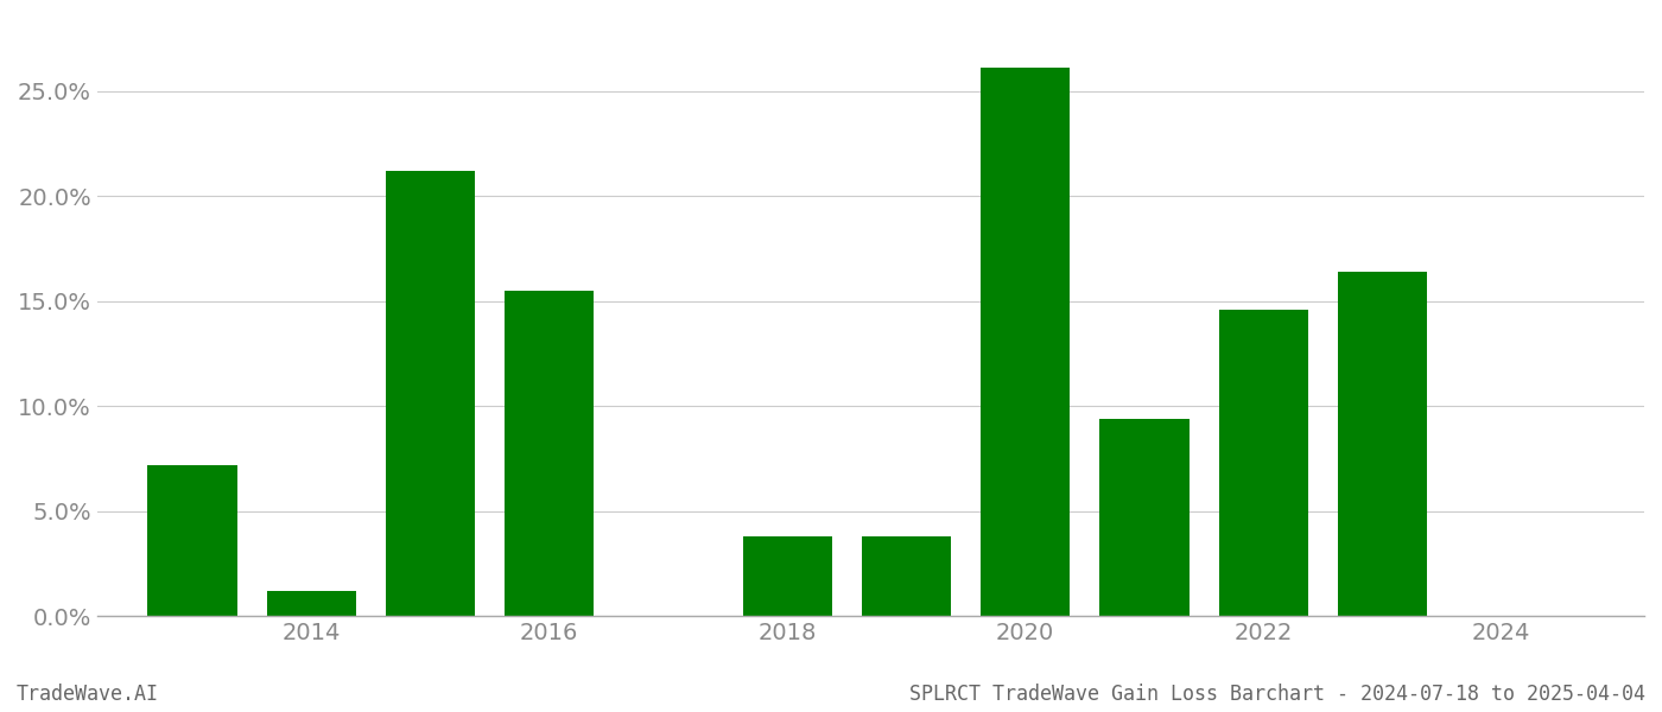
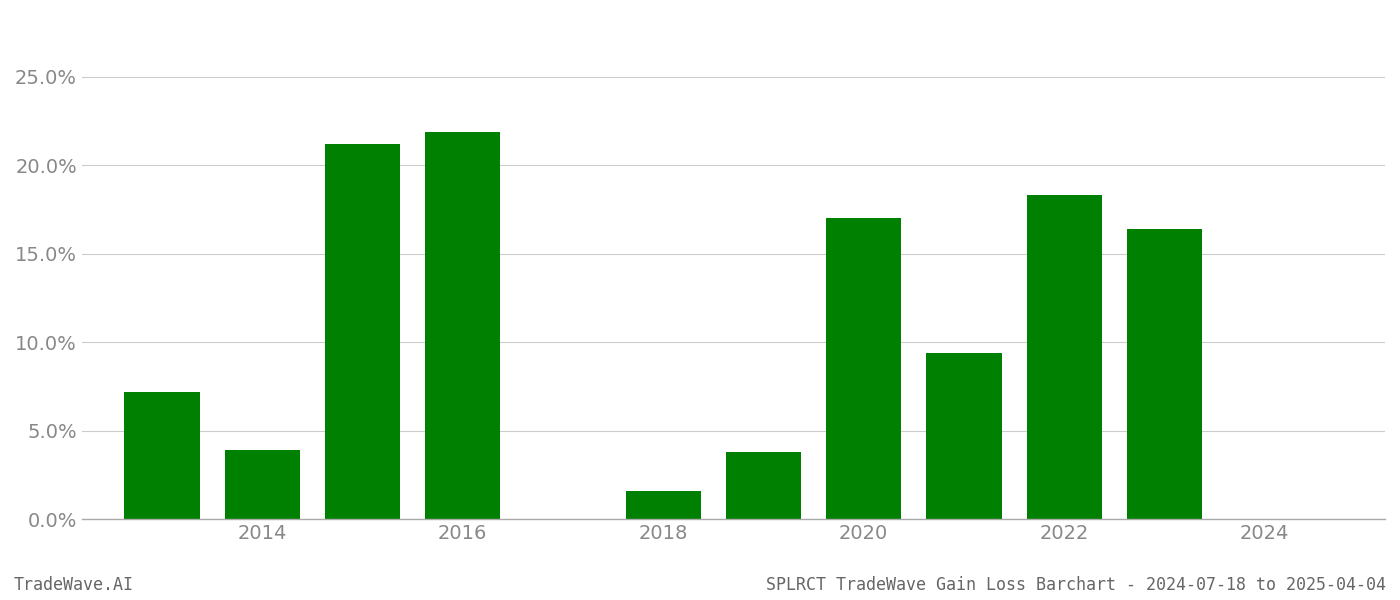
2014: 1.2% -> 3.9%
2016: 15.5% -> 21.9%
2018: 3.8% -> 1.6%
2020: 26.1% -> 17.0%
2022: 14.6% -> 18.3%
